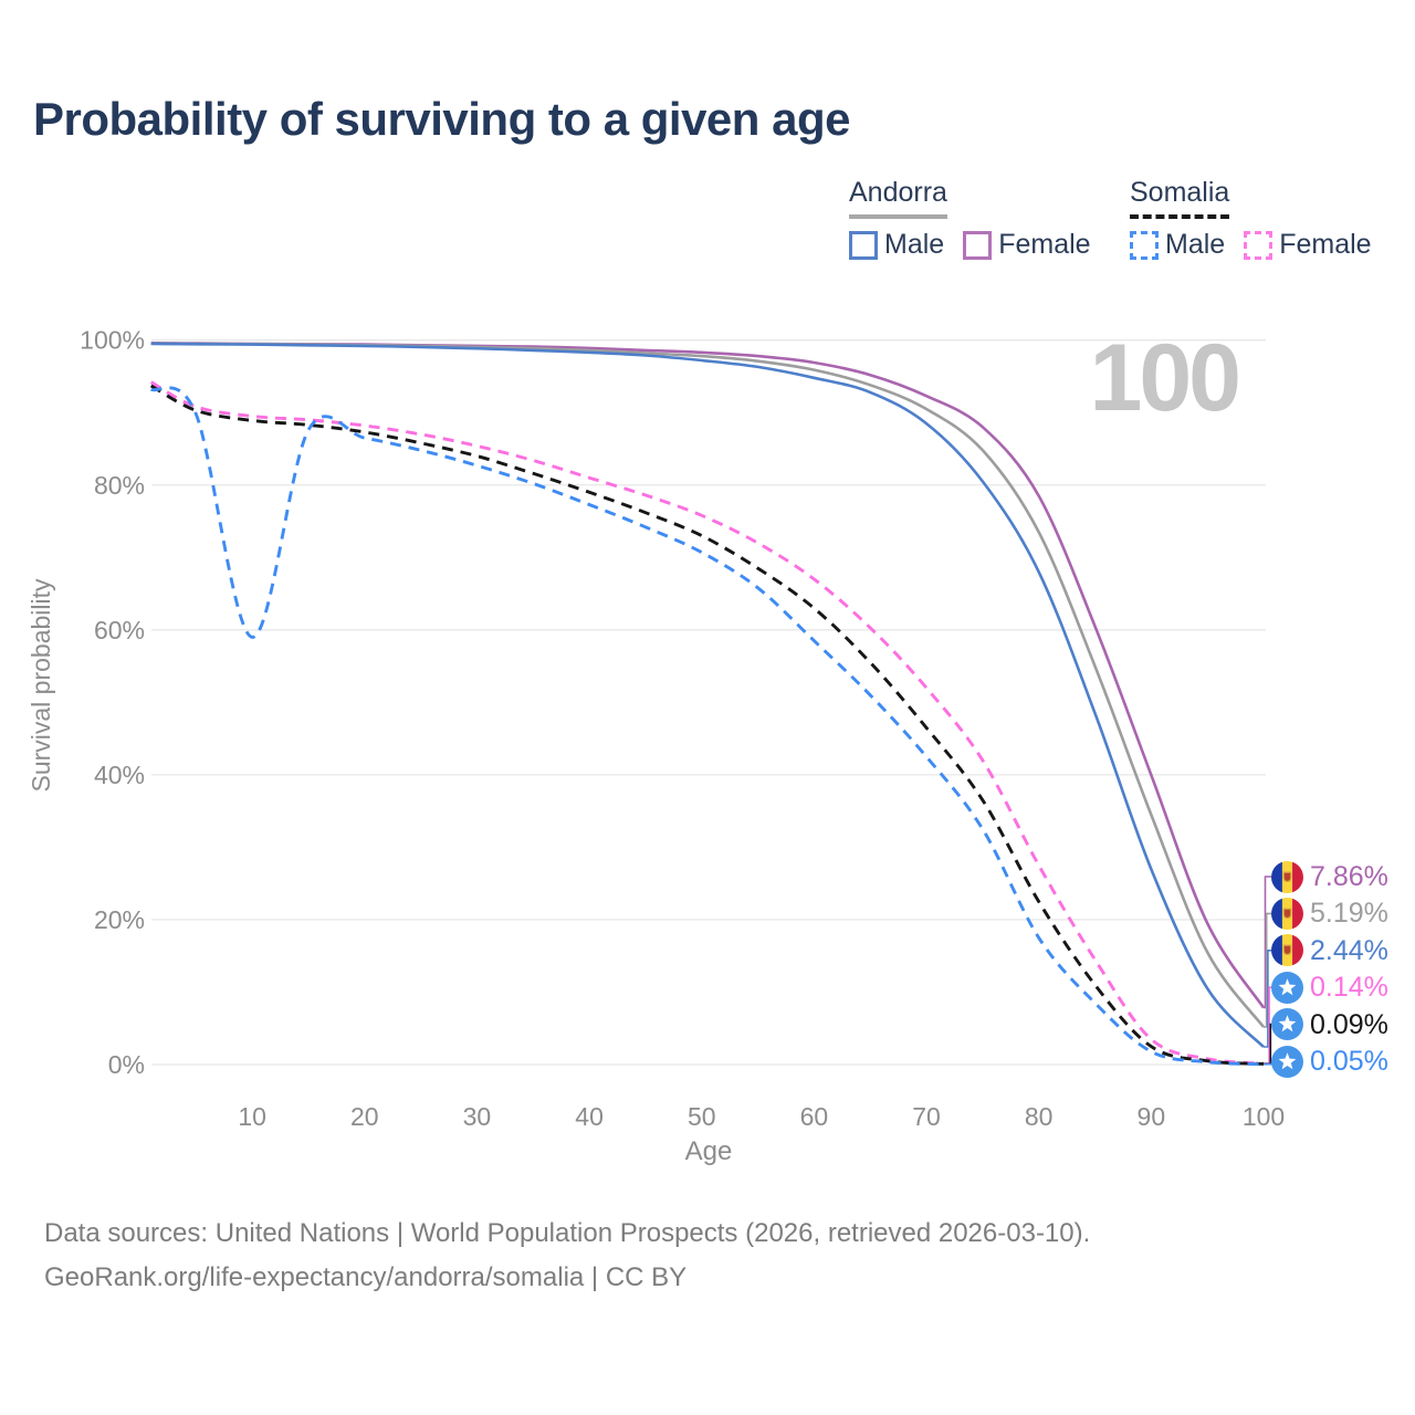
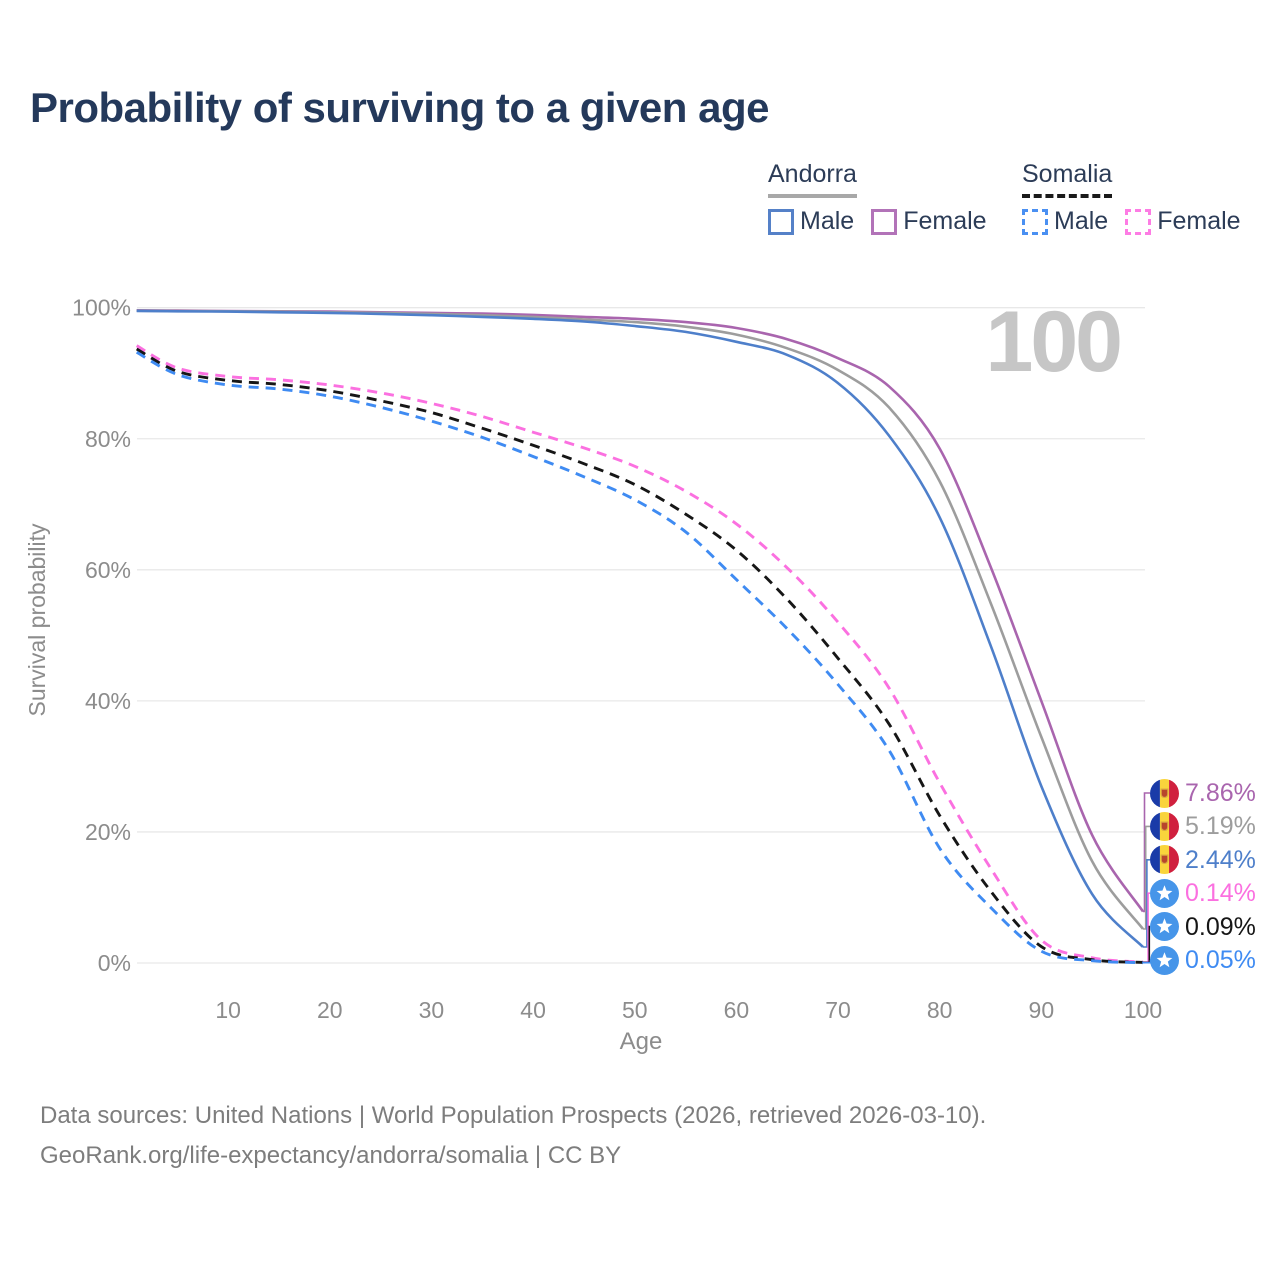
Somalia Male/10: 59% -> 88%
